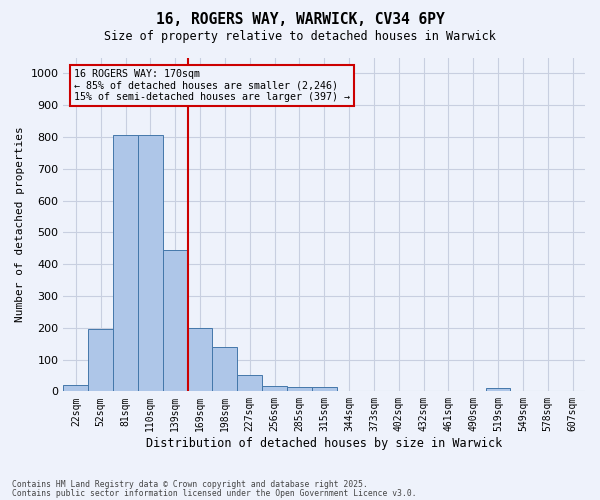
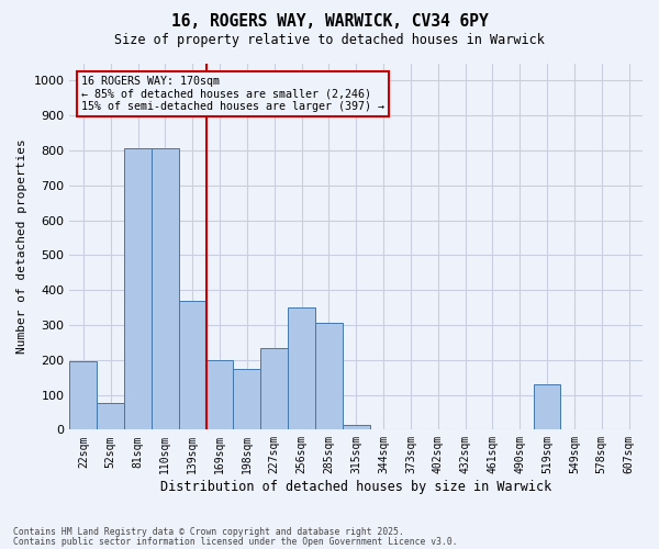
22sqm: 20 -> 195
52sqm: 197 -> 75
139sqm: 446 -> 370
198sqm: 140 -> 175
227sqm: 52 -> 235
256sqm: 17 -> 350
285sqm: 13 -> 305
519sqm: 9 -> 130
